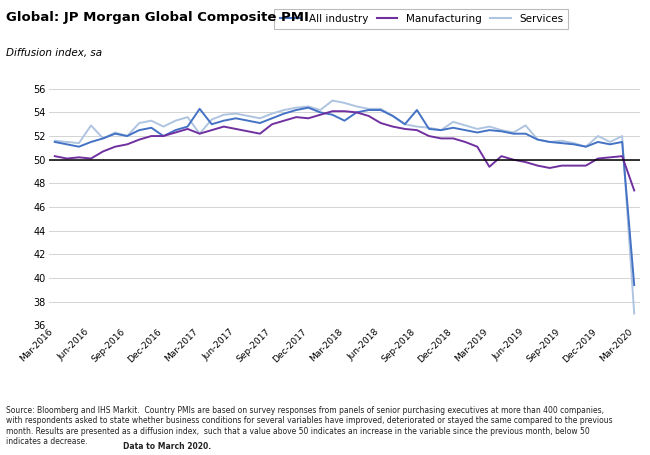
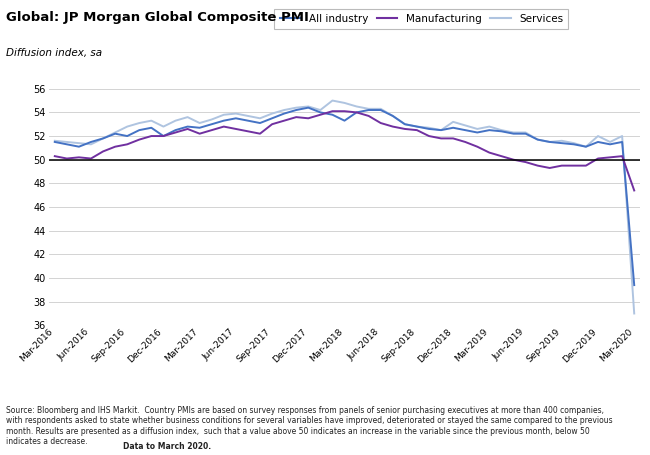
Services/Jun-2016: 52.9 -> 51.3
Services/Sep-2016: 52.0 -> 52.8
All industry/Mar-2017: 54.3 -> 52.7
Services/Mar-2017: 52.2 -> 53.1
All industry/Sep-2018: 54.2 -> 52.8
Manufacturing/Mar-2019: 49.4 -> 50.6
Services/Jun-2019: 52.9 -> 52.3
